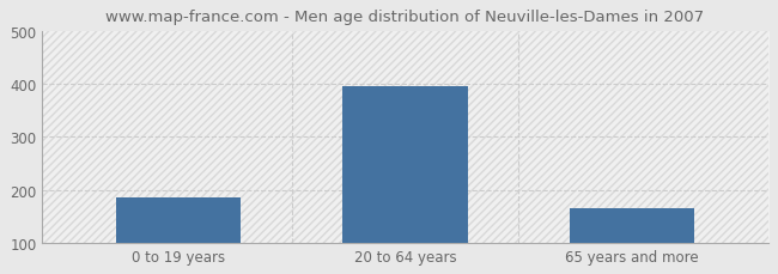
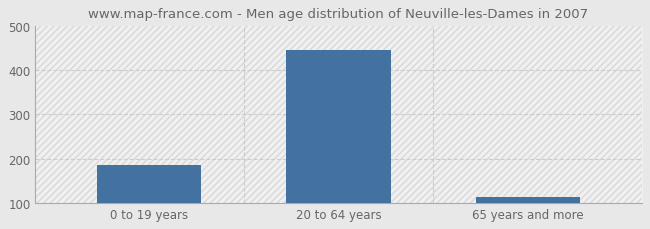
20 to 64 years: 395 -> 445
65 years and more: 165 -> 113
